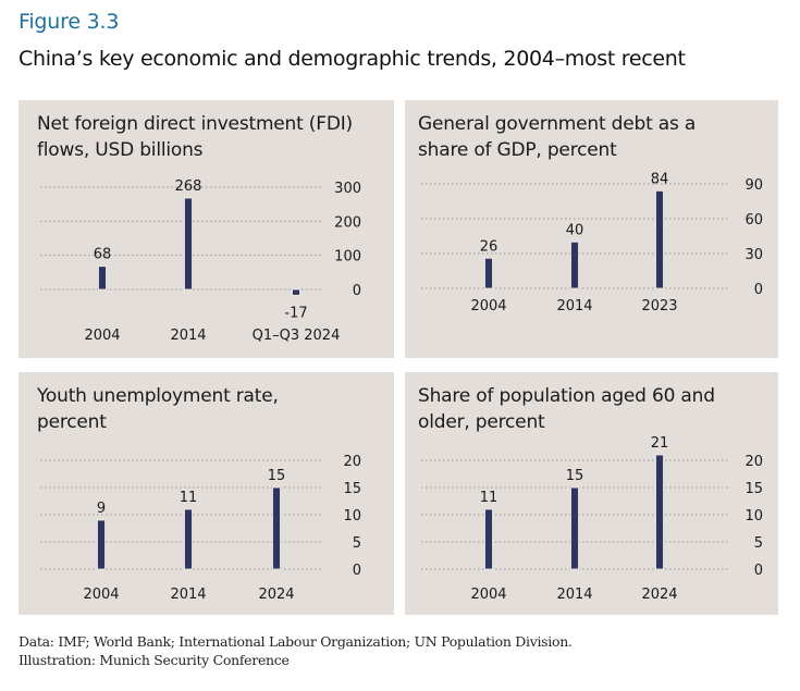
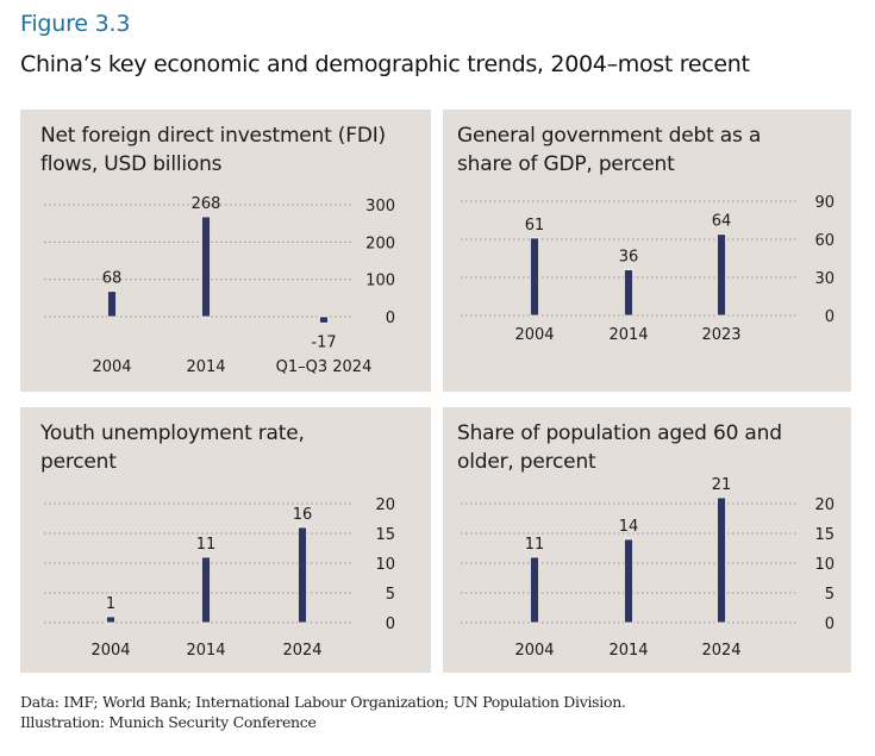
General government debt as a share of GDP, percent/2004: 26 -> 61
General government debt as a share of GDP, percent/2014: 40 -> 36
General government debt as a share of GDP, percent/2023: 84 -> 64
Youth unemployment rate, percent/2004: 9 -> 1
Youth unemployment rate, percent/2024: 15 -> 16
Share of population aged 60 and older, percent/2014: 15 -> 14
